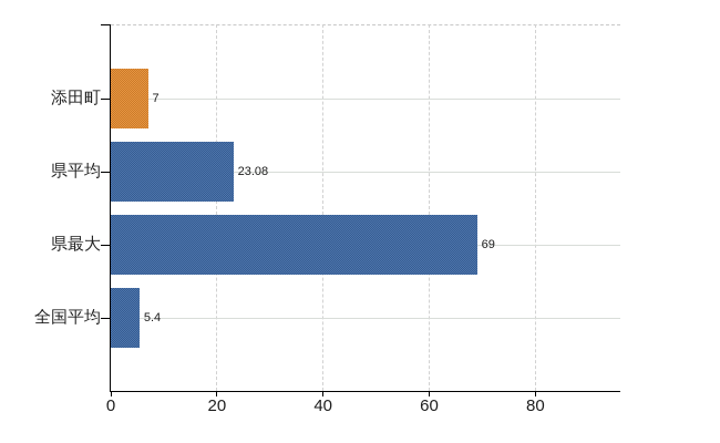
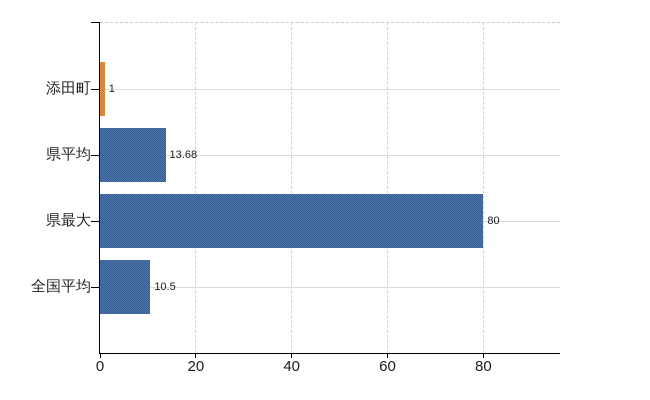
添田町: 7 -> 1
県平均: 23.08 -> 13.68
県最大: 69 -> 80
全国平均: 5.4 -> 10.5
